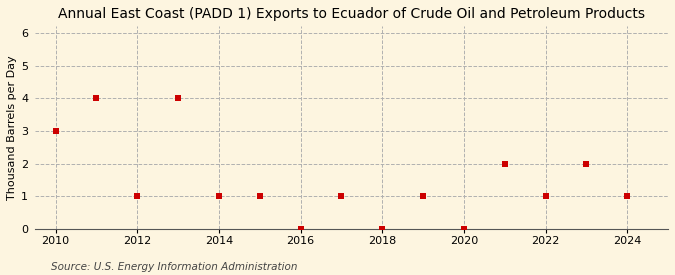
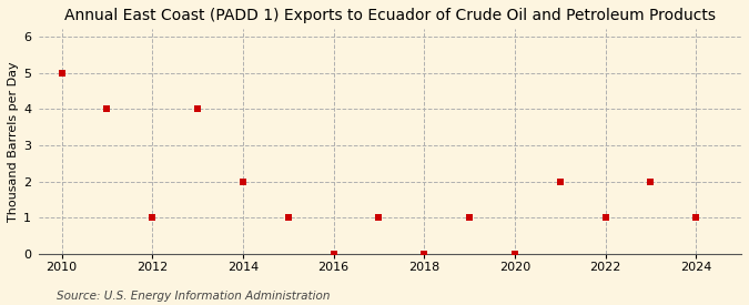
2010: 3 -> 5
2014: 1 -> 2
